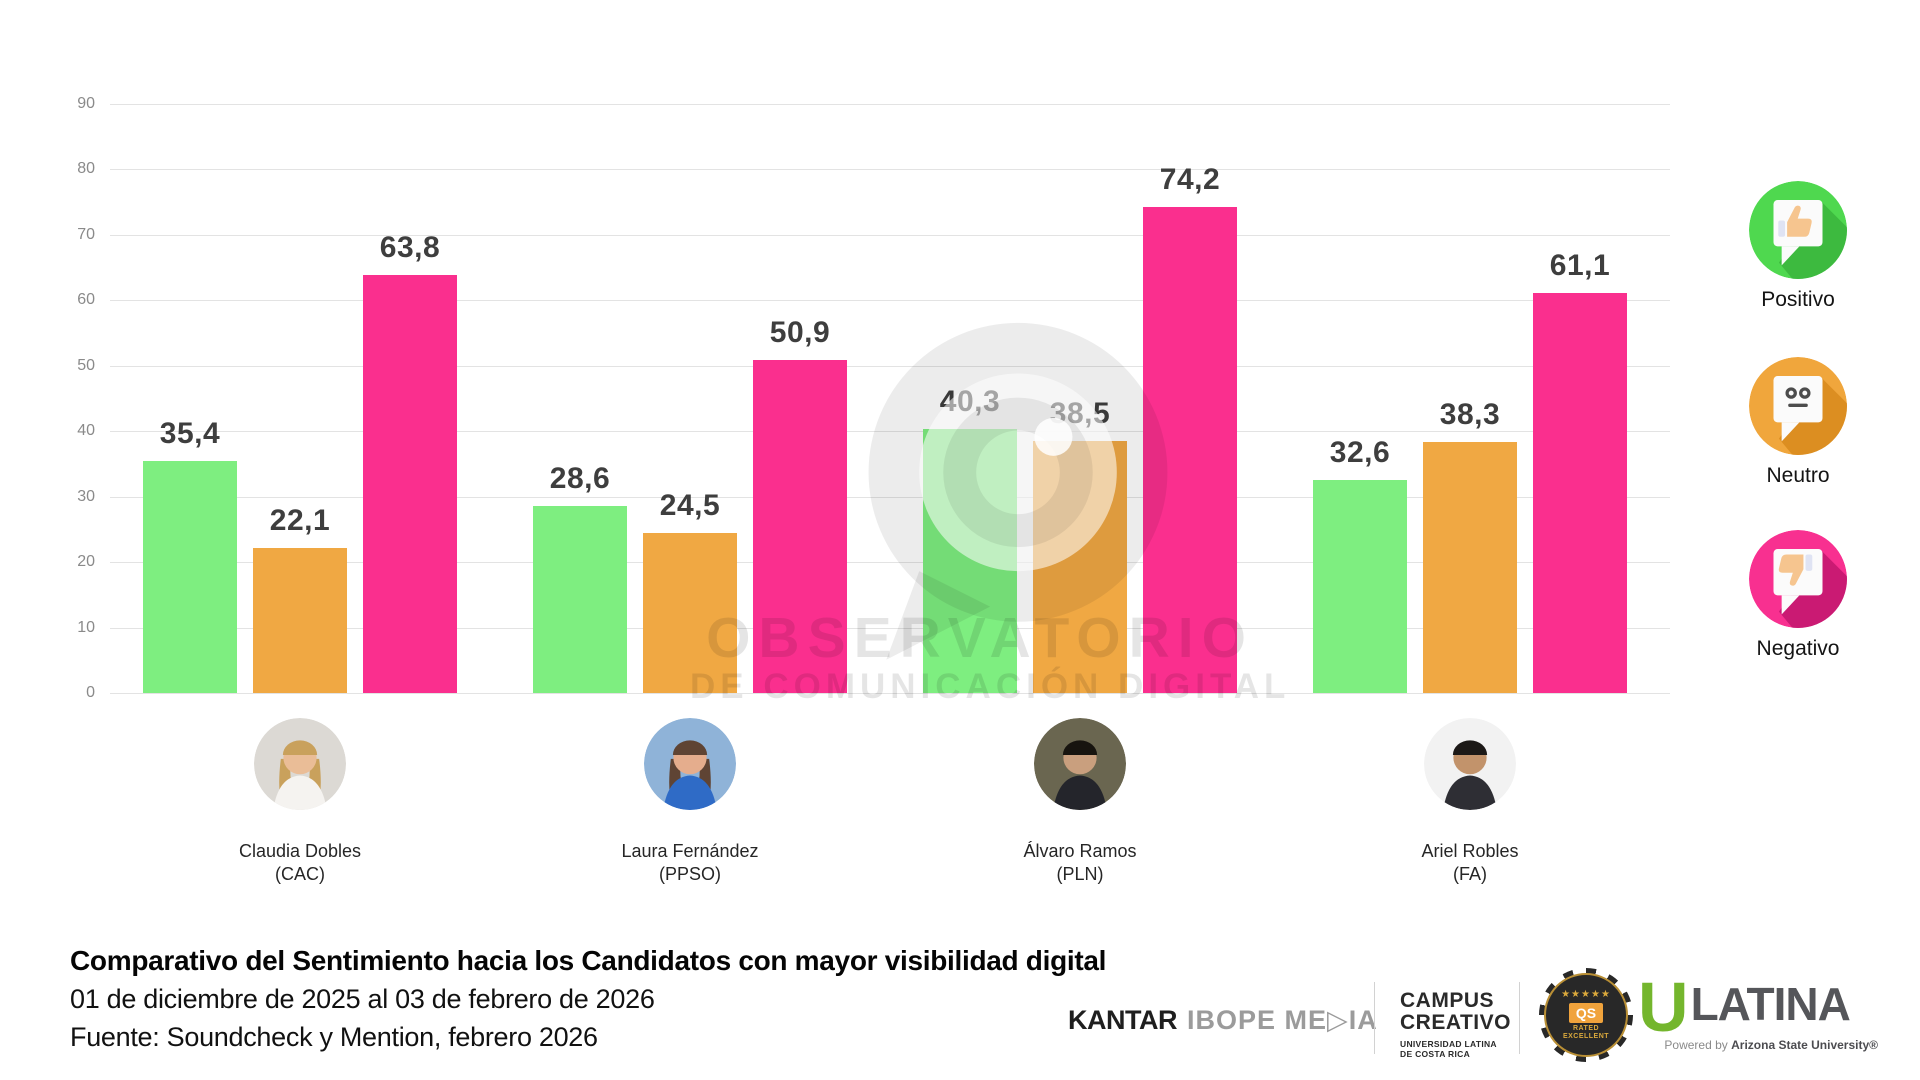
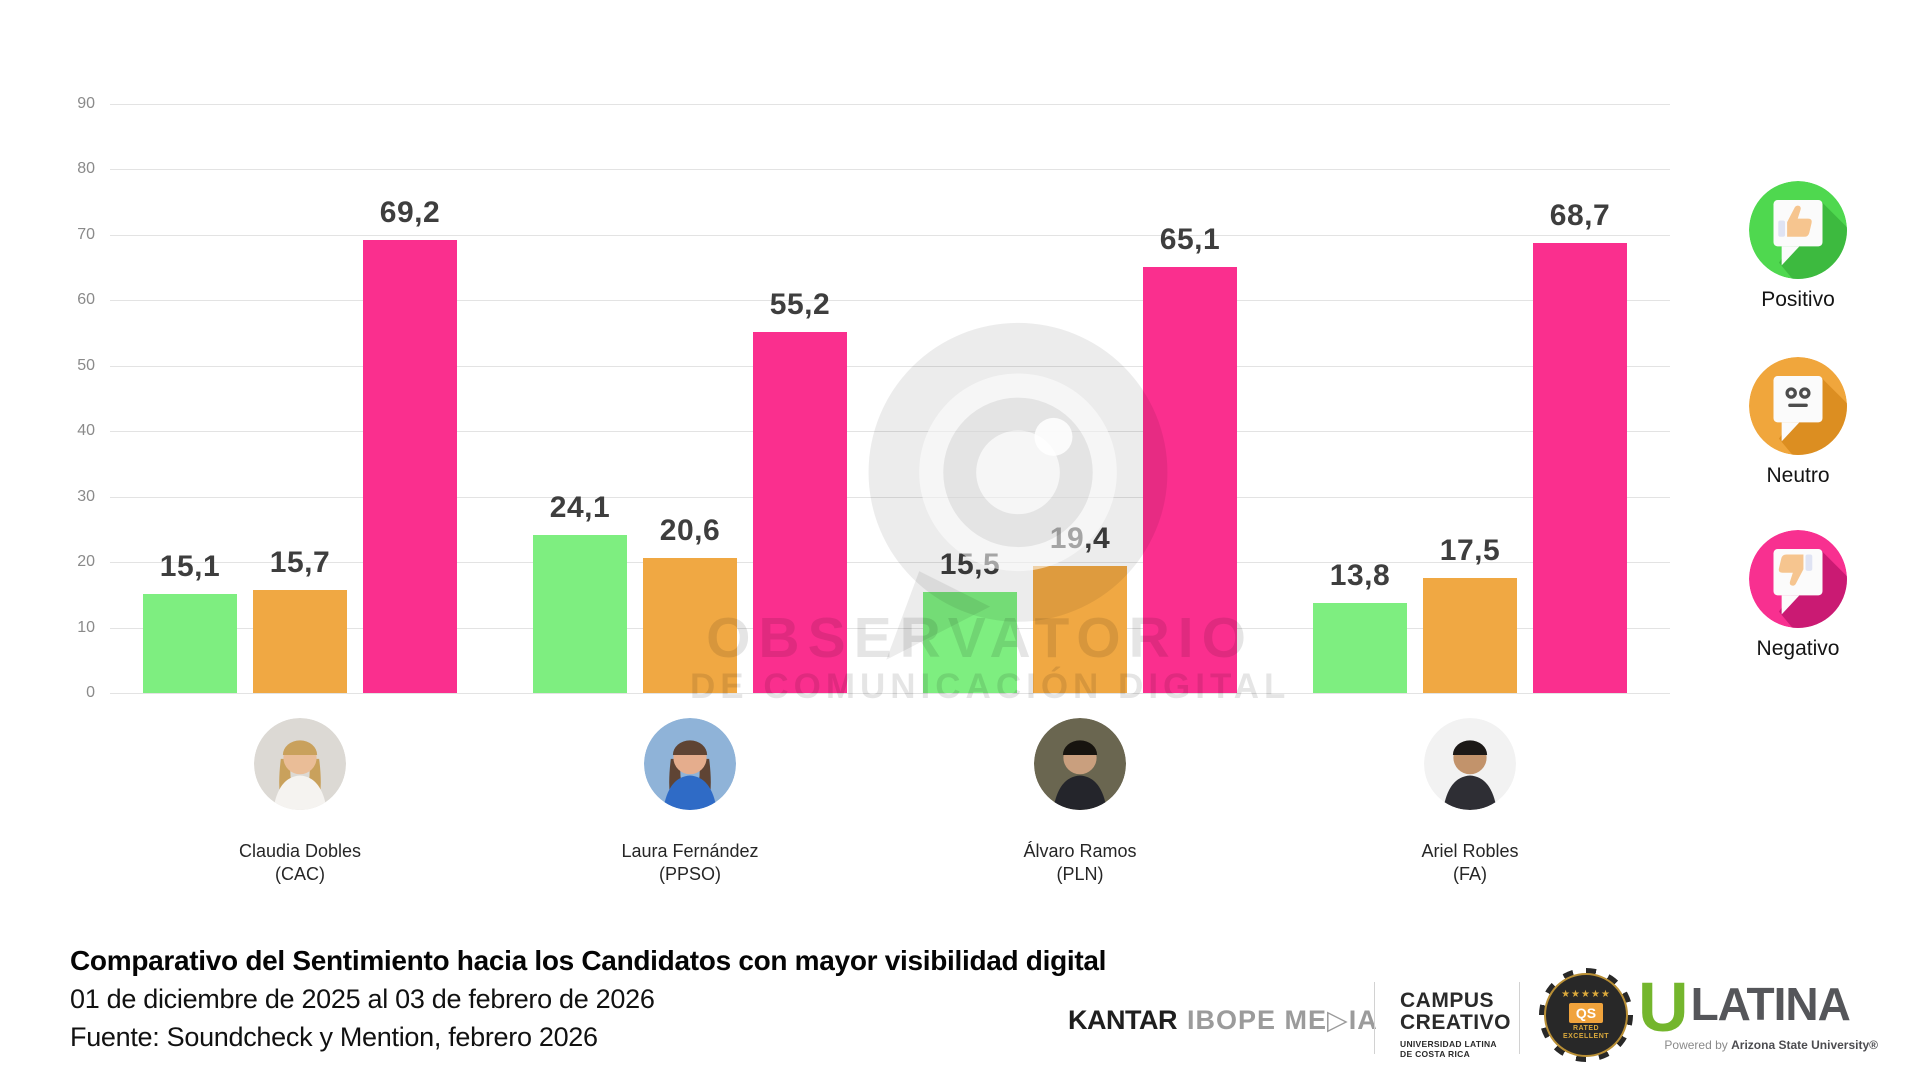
Positivo/Claudia Dobles (CAC): 35,4 -> 15,1
Neutro/Claudia Dobles (CAC): 22,1 -> 15,7
Negativo/Claudia Dobles (CAC): 63,8 -> 69,2
Positivo/Laura Fernández (PPSO): 28,6 -> 24,1
Neutro/Laura Fernández (PPSO): 24,5 -> 20,6
Negativo/Laura Fernández (PPSO): 50,9 -> 55,2
Positivo/Álvaro Ramos (PLN): 40,3 -> 15,5
Neutro/Álvaro Ramos (PLN): 38,5 -> 19,4
Negativo/Álvaro Ramos (PLN): 74,2 -> 65,1
Positivo/Ariel Robles (FA): 32,6 -> 13,8
Neutro/Ariel Robles (FA): 38,3 -> 17,5
Negativo/Ariel Robles (FA): 61,1 -> 68,7
